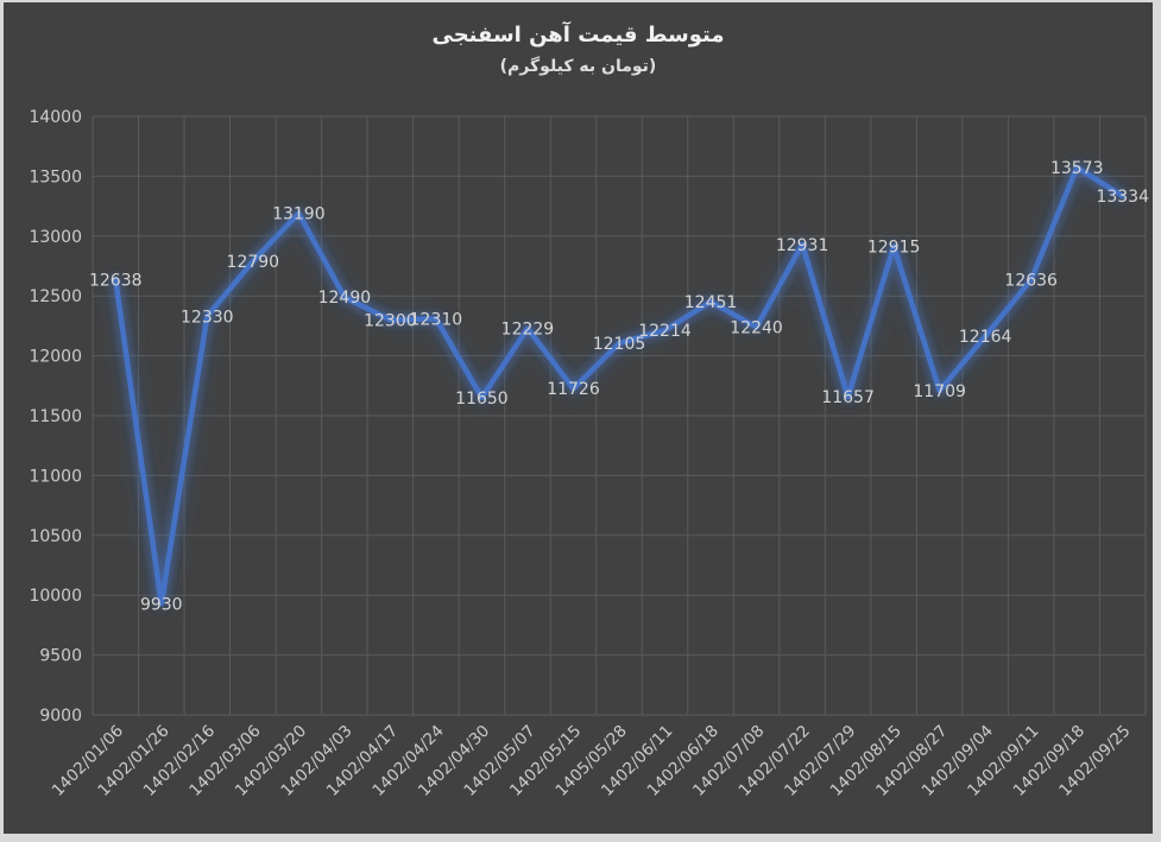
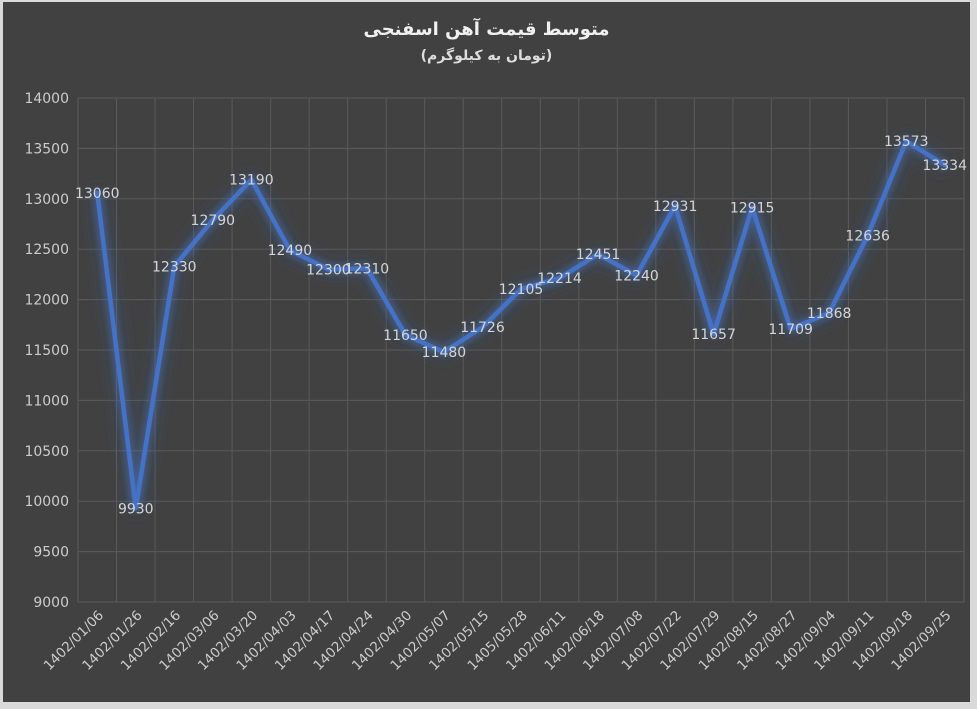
1402/01/06: 12638 -> 13060
1402/05/07: 12229 -> 11480
1402/09/04: 12164 -> 11868
